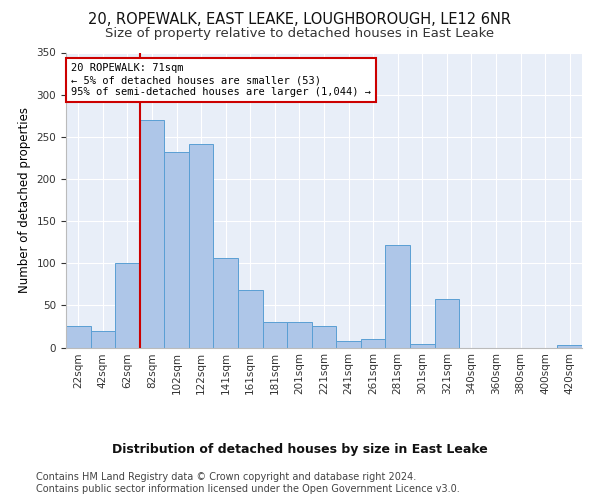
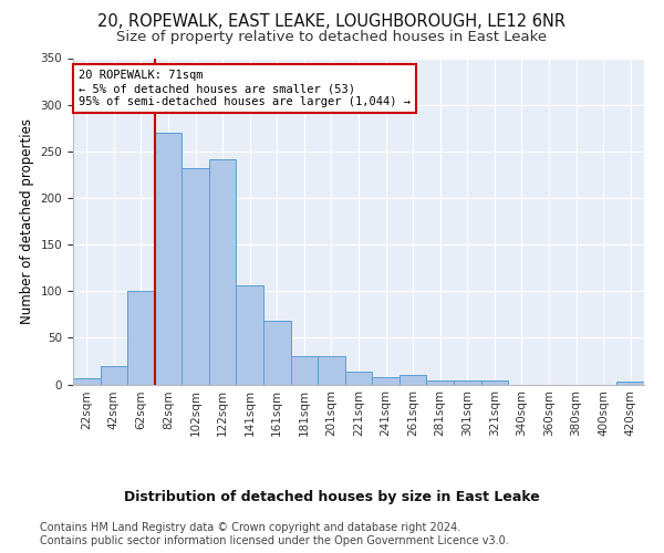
22sqm: 26 -> 7
221sqm: 26 -> 14
281sqm: 122 -> 4
321sqm: 58 -> 4
